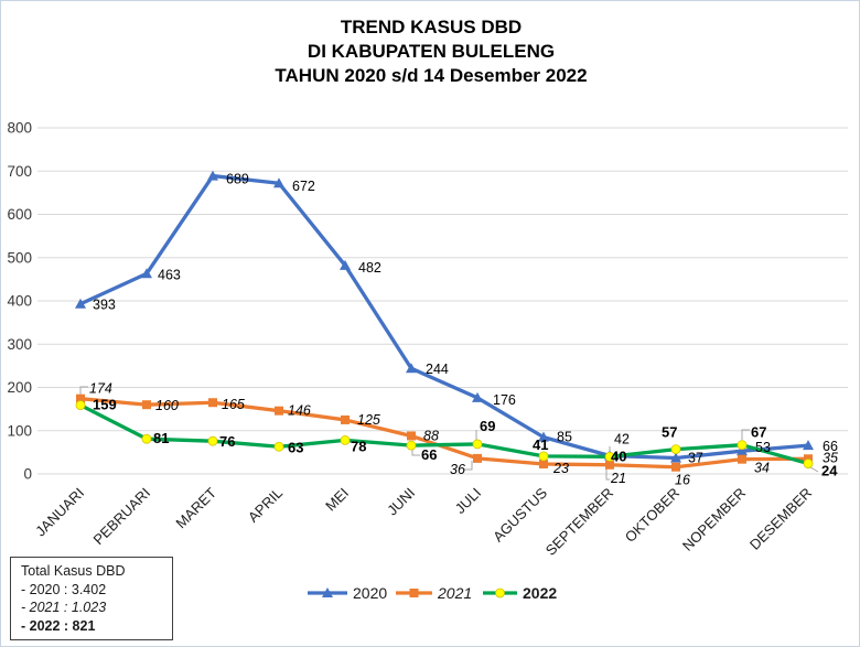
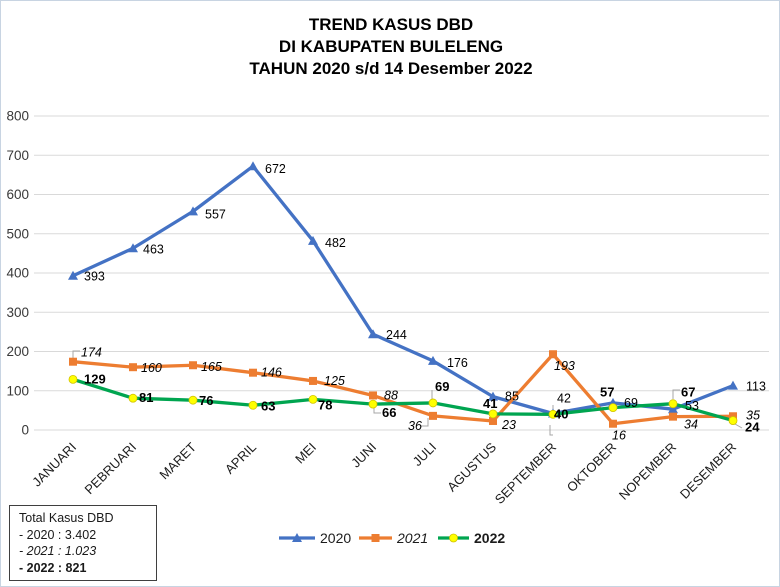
2022/JANUARI: 159 -> 129
2020/MARET: 689 -> 557
2021/SEPTEMBER: 21 -> 193
2020/OKTOBER: 37 -> 69
2020/DESEMBER: 66 -> 113
